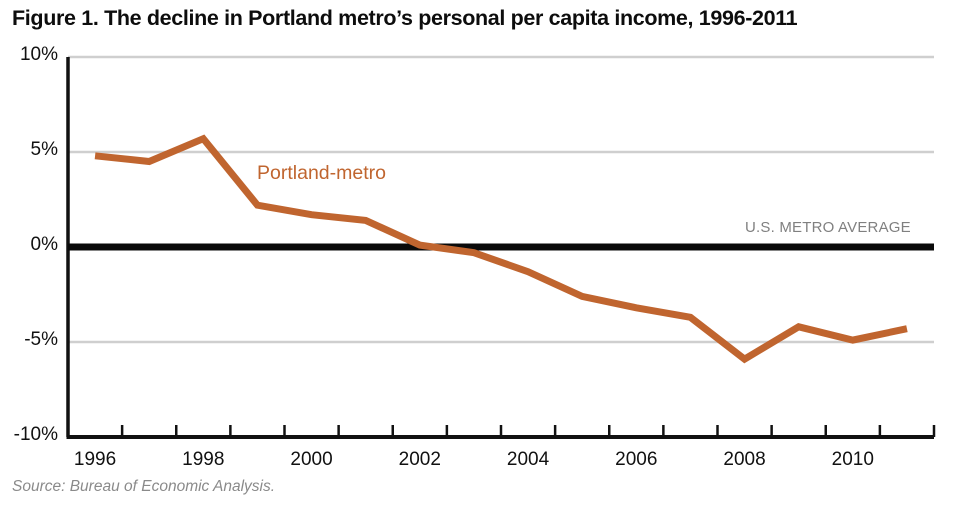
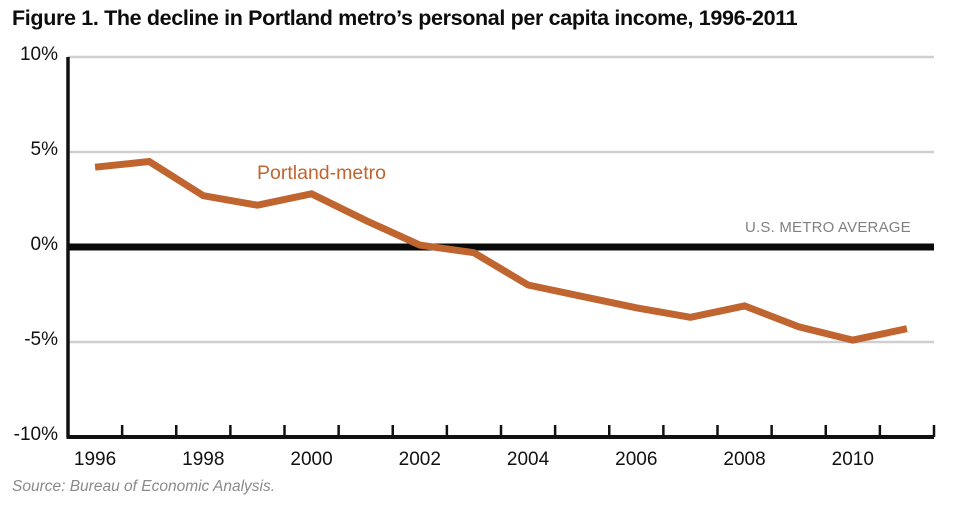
1996: 4.8% -> 4.2%
1998: 5.7% -> 2.7%
2000: 1.7% -> 2.8%
2004: -1.3% -> -2.0%
2008: -5.9% -> -3.1%
